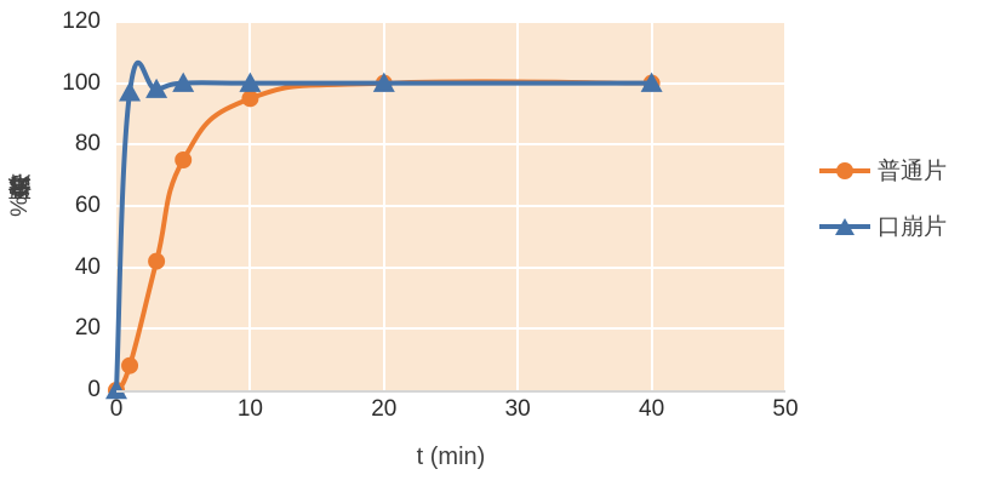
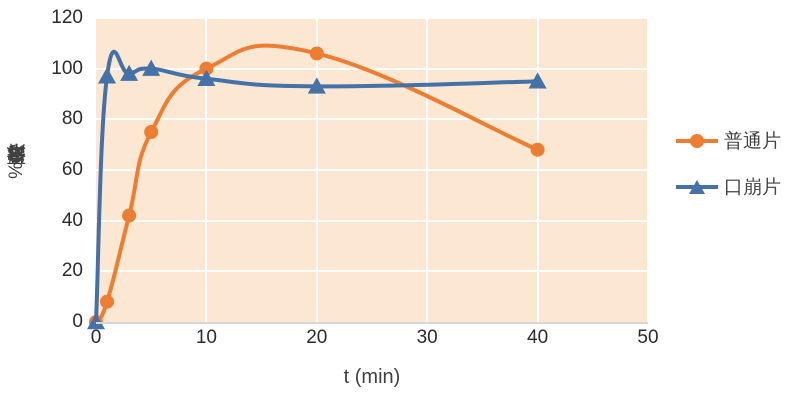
普通片/10: 95 -> 100
口崩片/10: 100 -> 96
普通片/20: 100 -> 106
口崩片/20: 100 -> 93
普通片/40: 100 -> 68
口崩片/40: 100 -> 95
